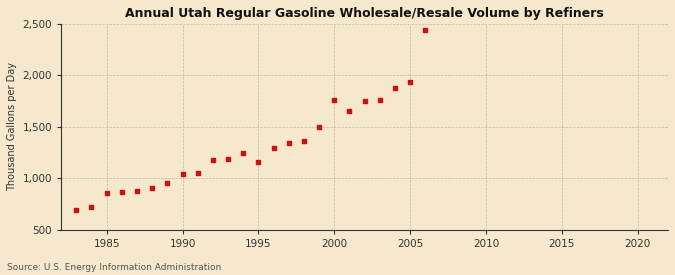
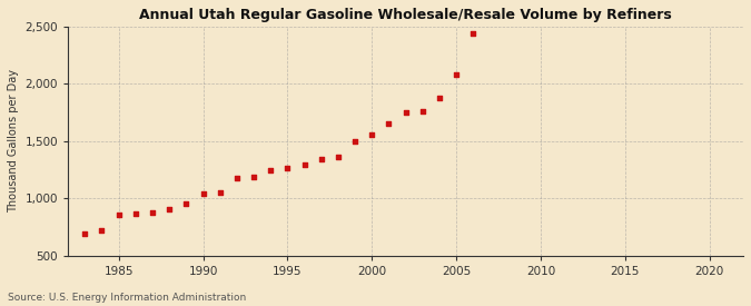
1995: 1,160 -> 1,270
2000: 1,760 -> 1,560
2005: 1,940 -> 2,080
